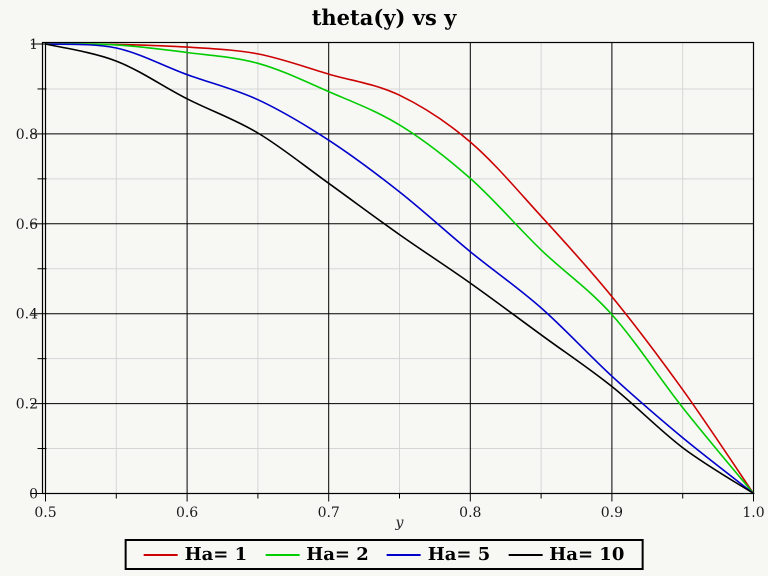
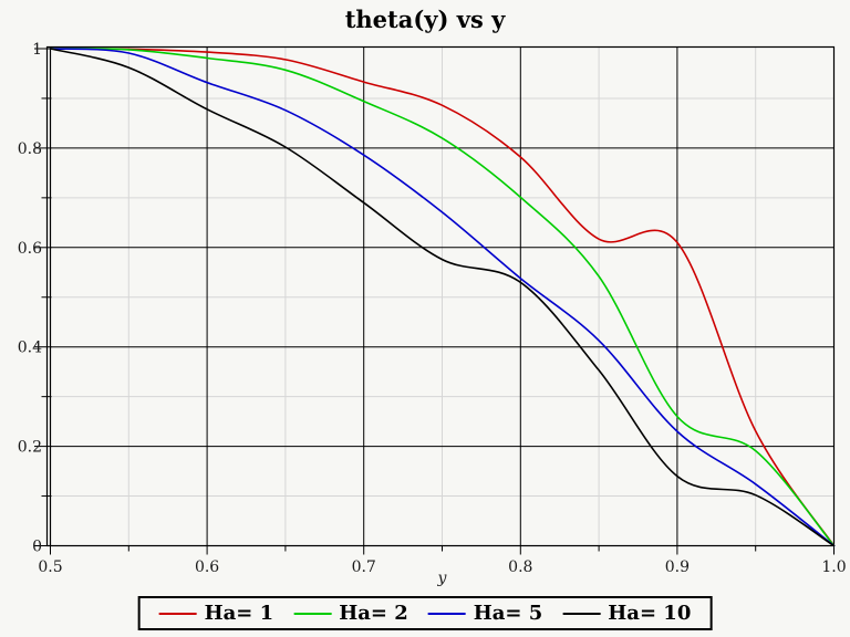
Ha= 10/0.8: 0.47 -> 0.53
Ha= 1/0.9: 0.44 -> 0.61
Ha= 2/0.9: 0.40 -> 0.26
Ha= 5/0.9: 0.26 -> 0.23
Ha= 10/0.9: 0.24 -> 0.14
